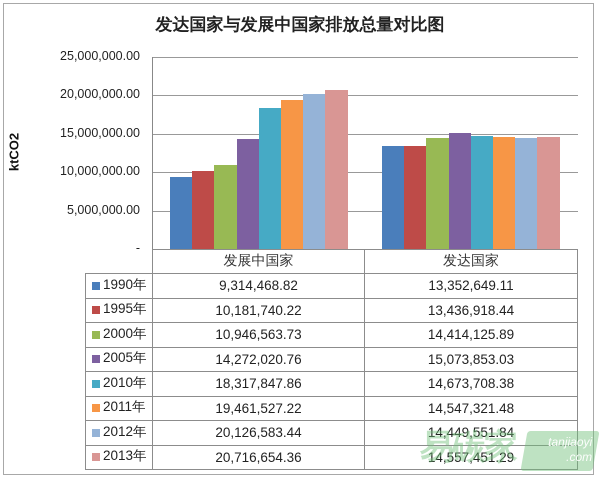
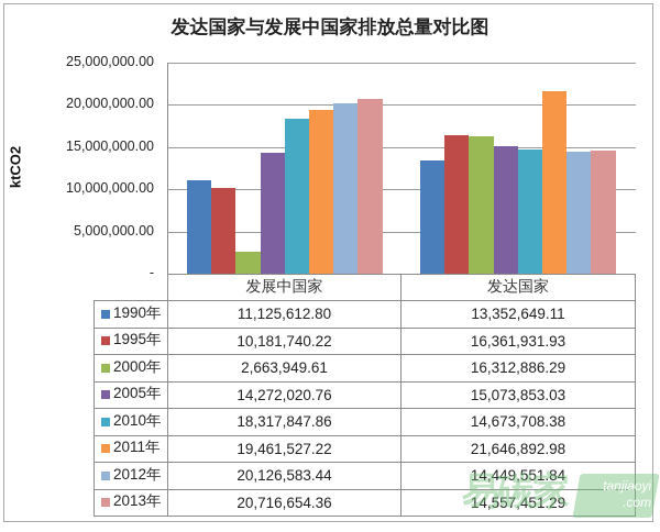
1990年/发展中国家: 9,314,468.82 -> 11,125,612.80
2000年/发展中国家: 10,946,563.73 -> 2,663,949.61
1995年/发达国家: 13,436,918.44 -> 16,361,931.93
2000年/发达国家: 14,414,125.89 -> 16,312,886.29
2011年/发达国家: 14,547,321.48 -> 21,646,892.98
